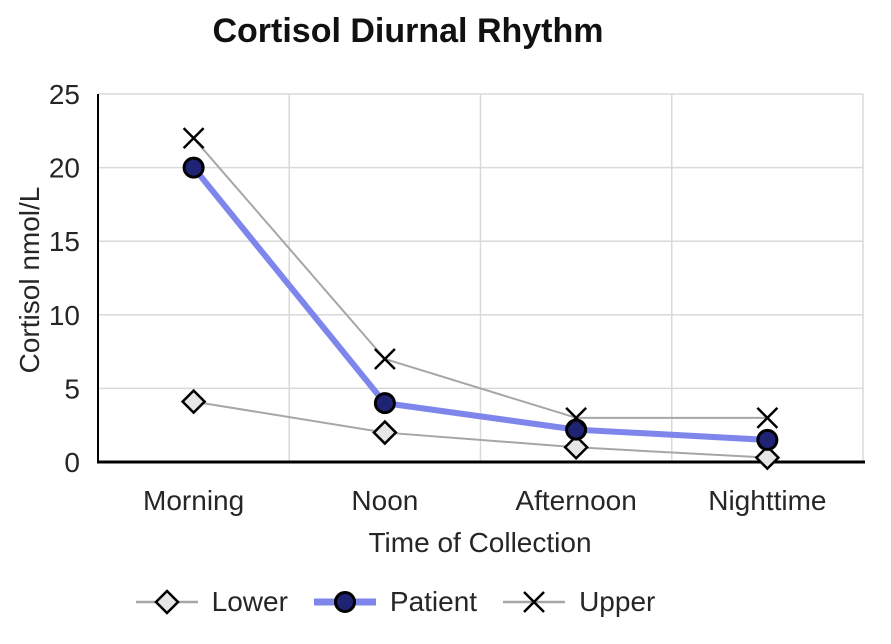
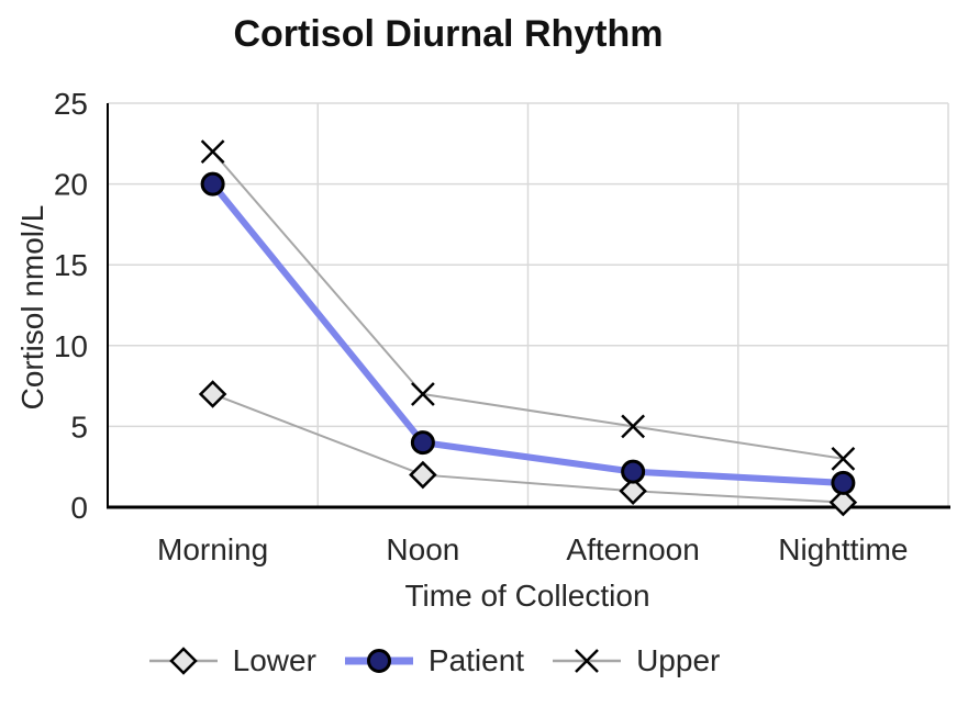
Lower/Morning: 4.1 -> 7.0
Upper/Afternoon: 3 -> 5
